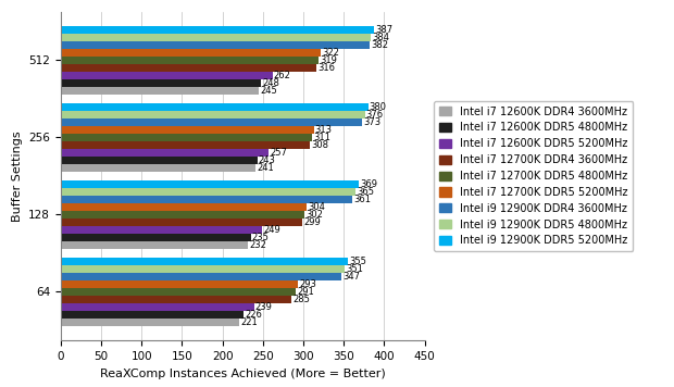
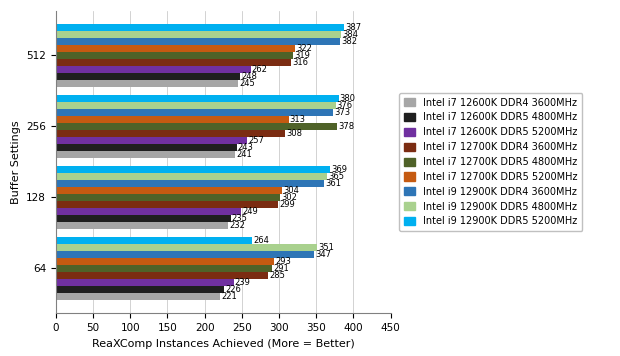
Intel i7 12700K DDR5 4800MHz/256: 311 -> 378
Intel i9 12900K DDR5 5200MHz/64: 355 -> 264
